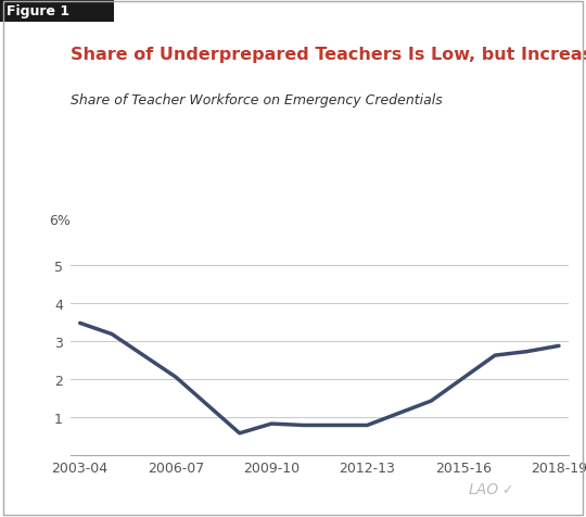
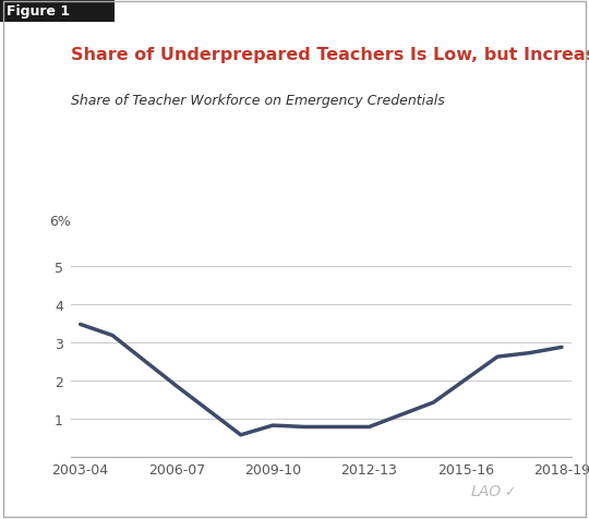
2006-07: 2.05 -> 1.85
